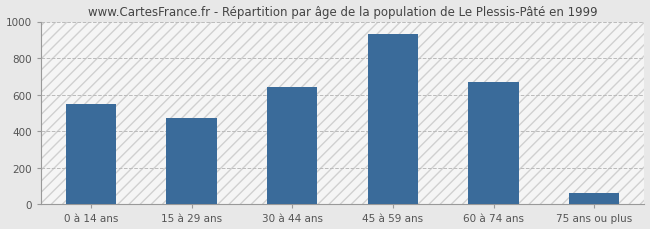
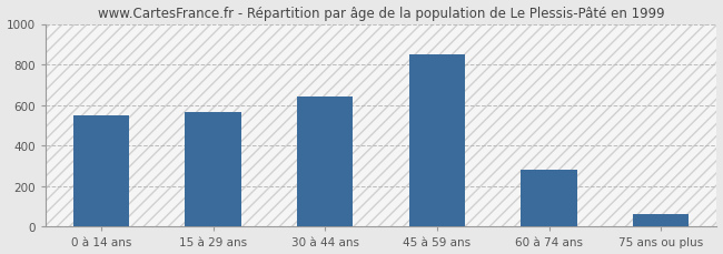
15 à 29 ans: 470 -> 570
45 à 59 ans: 930 -> 850
60 à 74 ans: 670 -> 280
